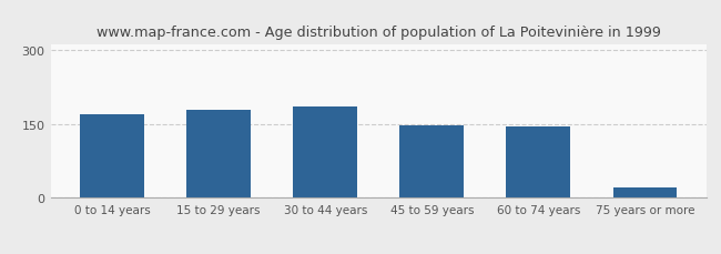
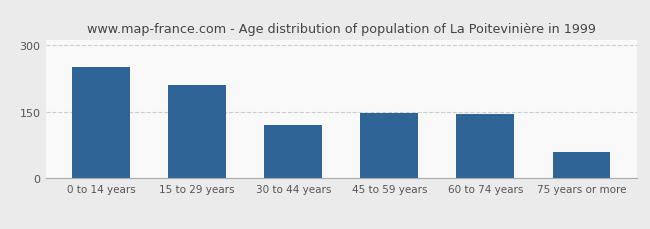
0 to 14 years: 170 -> 250
15 to 29 years: 178 -> 210
30 to 44 years: 185 -> 120
75 years or more: 22 -> 60
